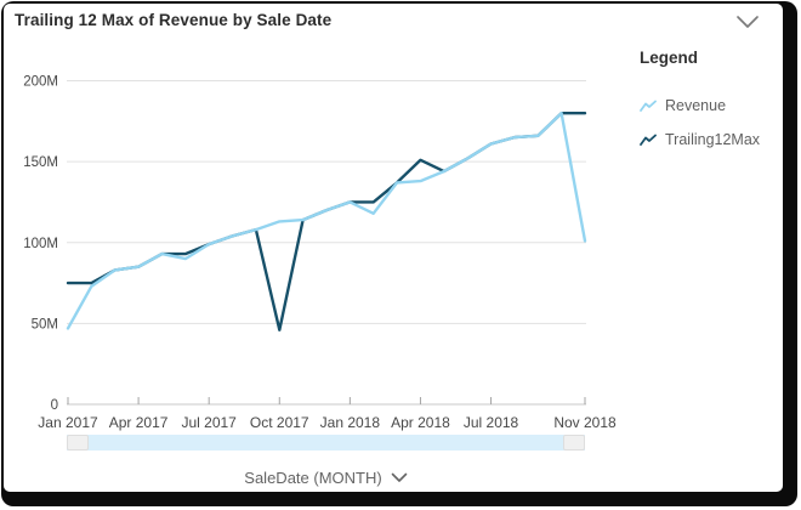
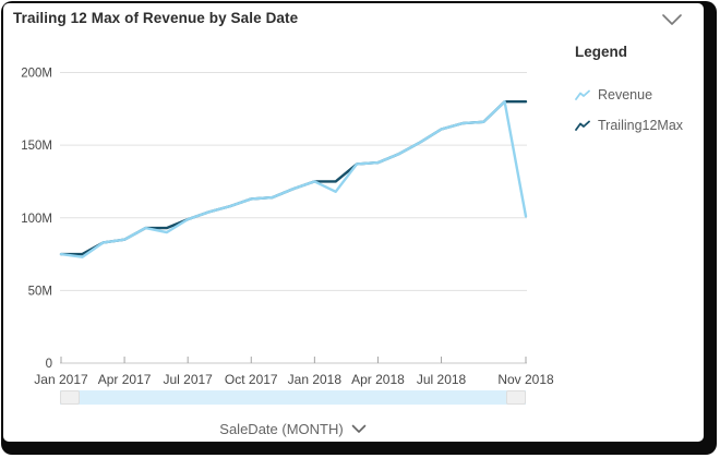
Revenue/Jan 2017: 47M -> 75M
Trailing12Max/Oct 2017: 46M -> 113M
Trailing12Max/Apr 2018: 151M -> 138M
